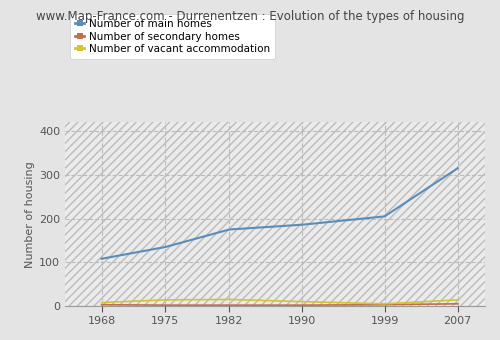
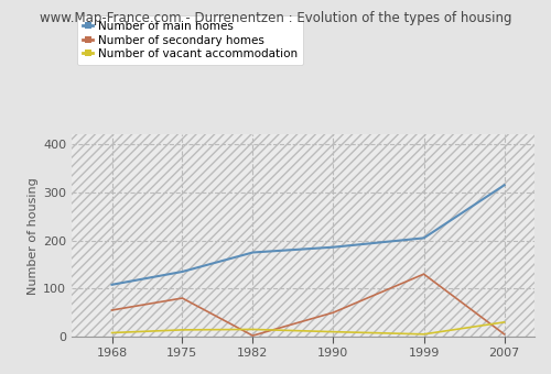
Number of secondary homes/1968: 3 -> 55
Number of secondary homes/1975: 2 -> 80
Number of secondary homes/1990: 2 -> 50
Number of secondary homes/1999: 3 -> 130
Number of vacant accommodation/2007: 14 -> 30
